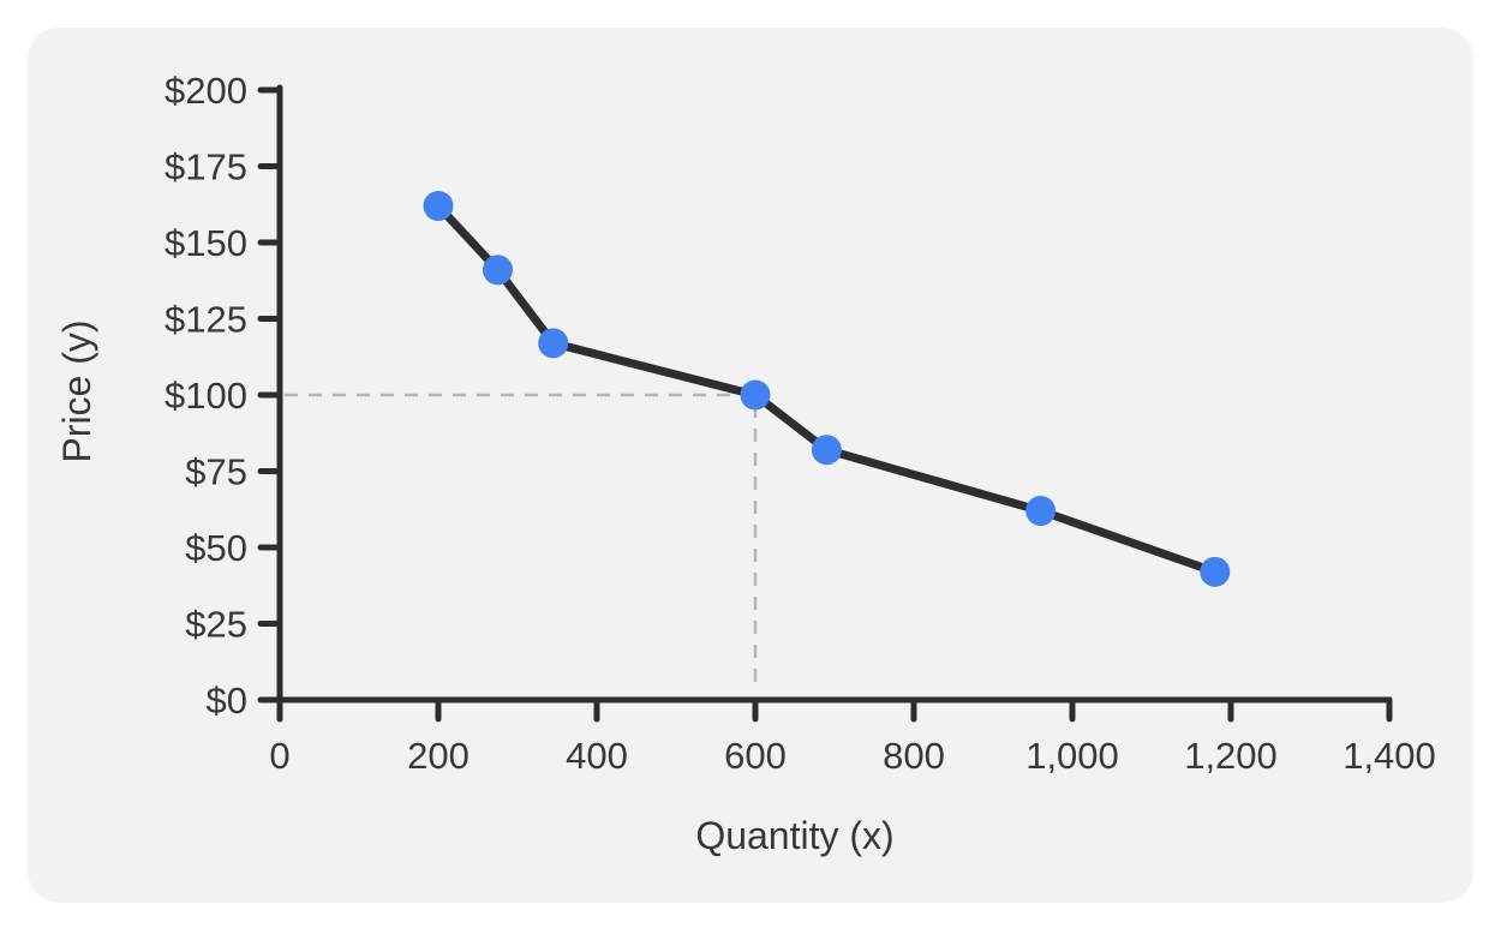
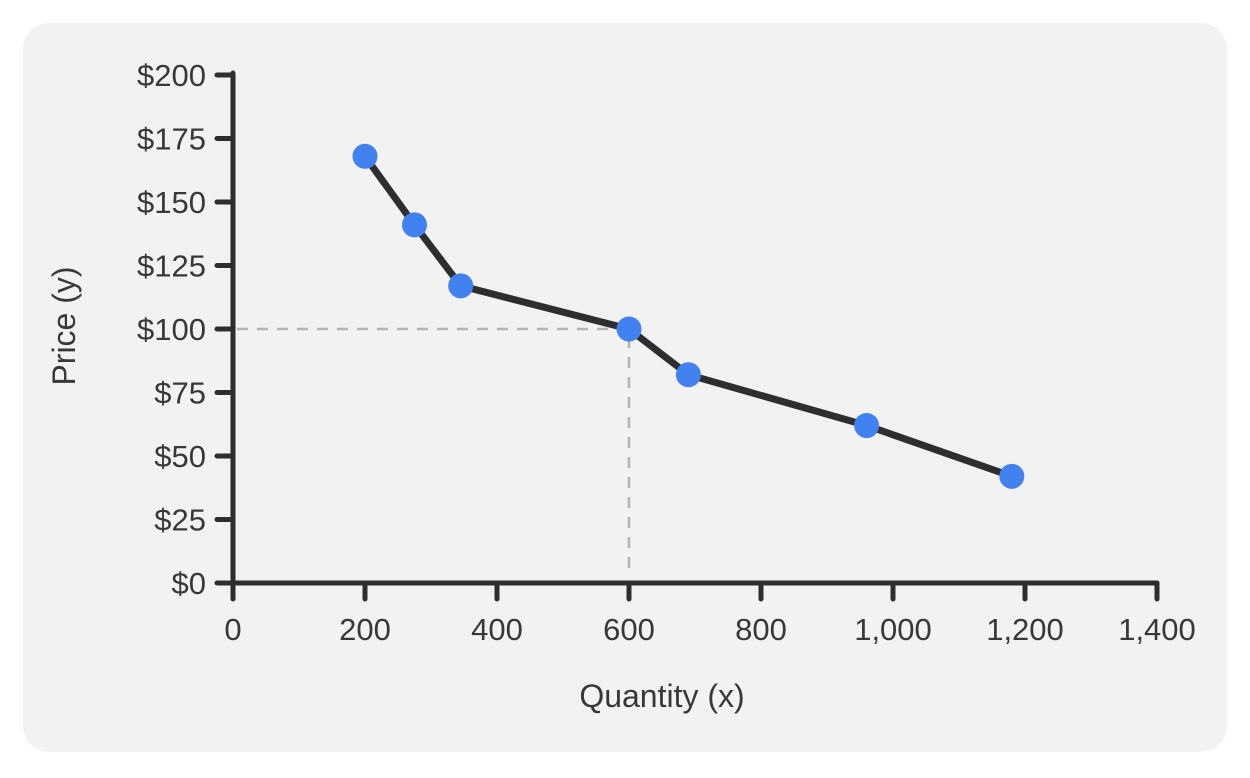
200: $162 -> $168
